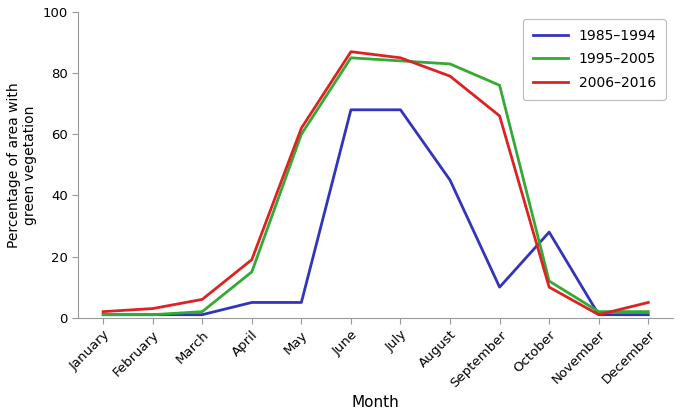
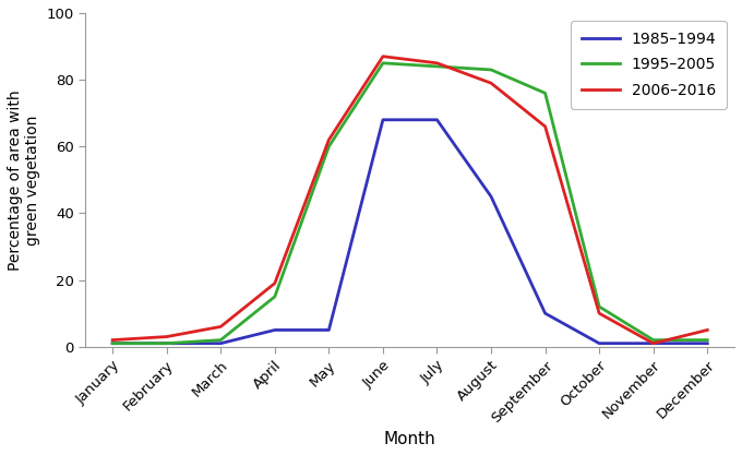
1985–1994/October: 28 -> 1
